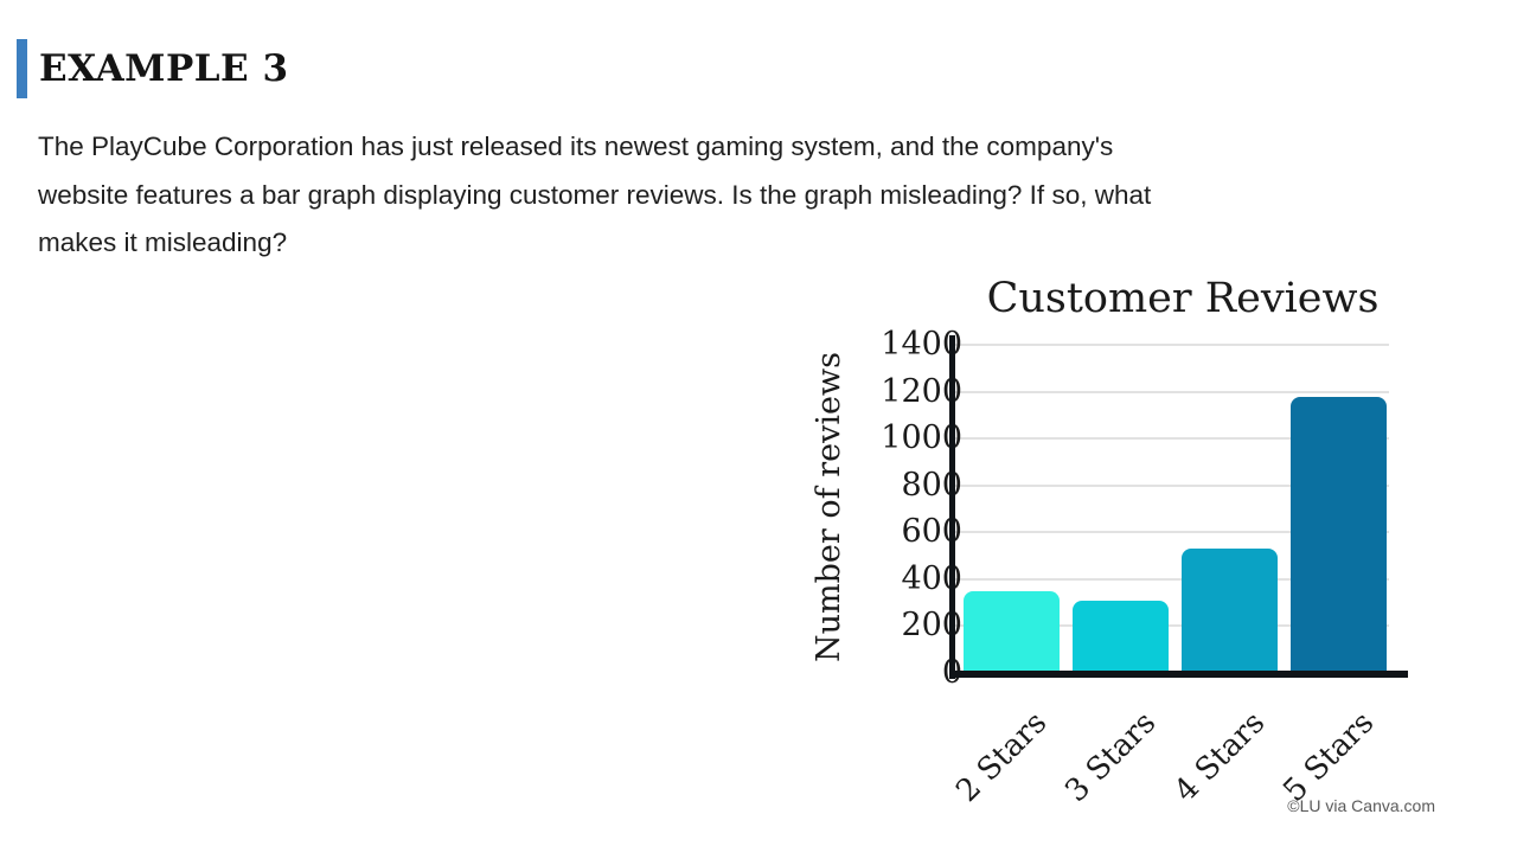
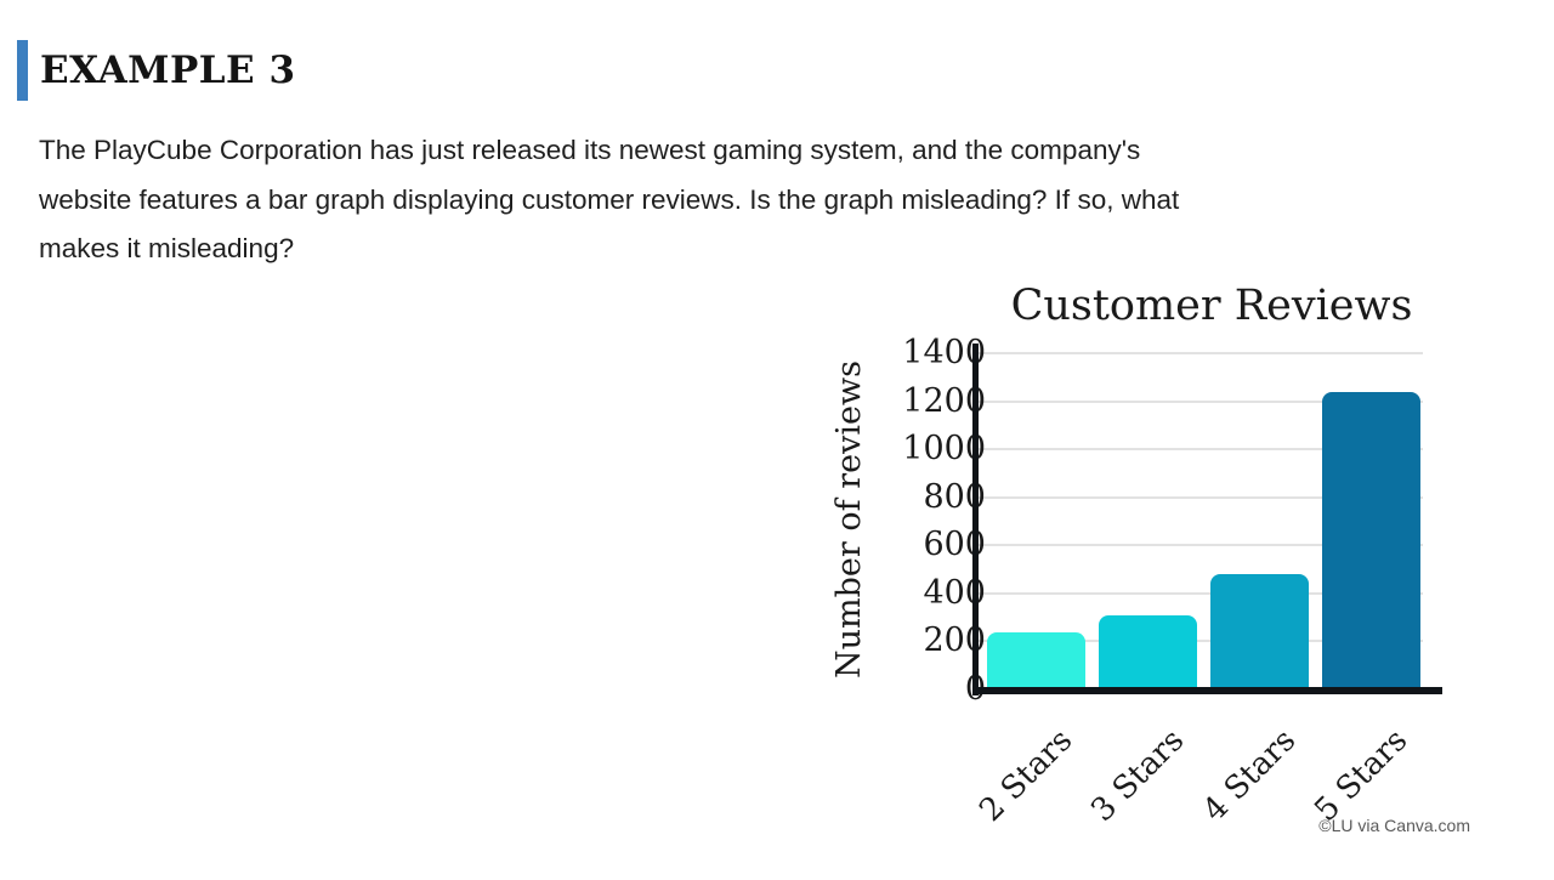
2 Stars: 350 -> 240
4 Stars: 530 -> 480
5 Stars: 1180 -> 1240
